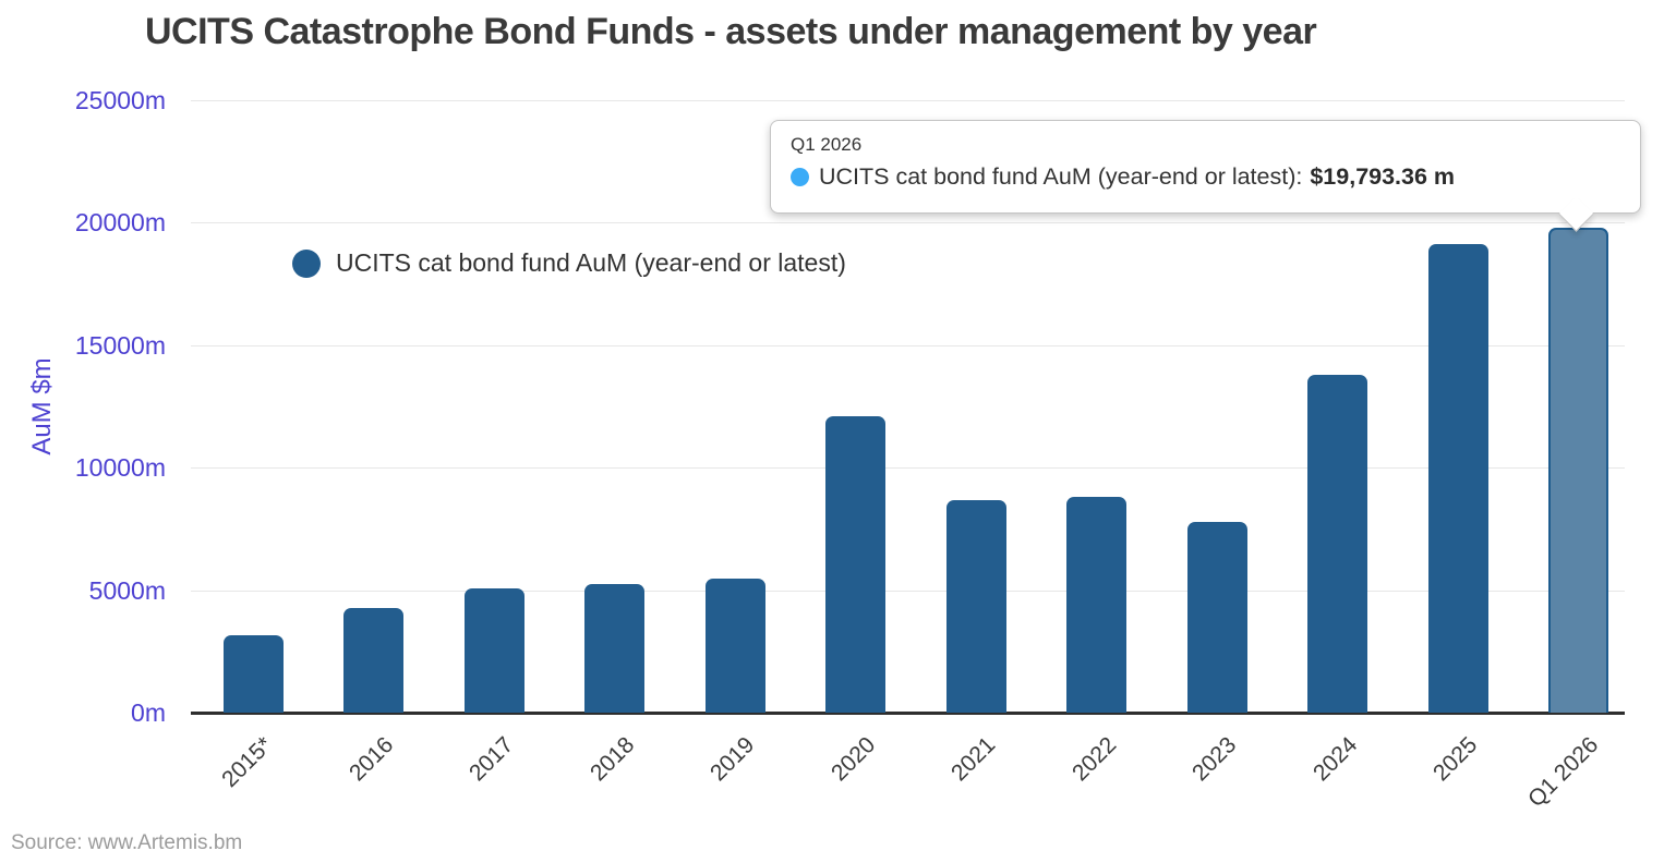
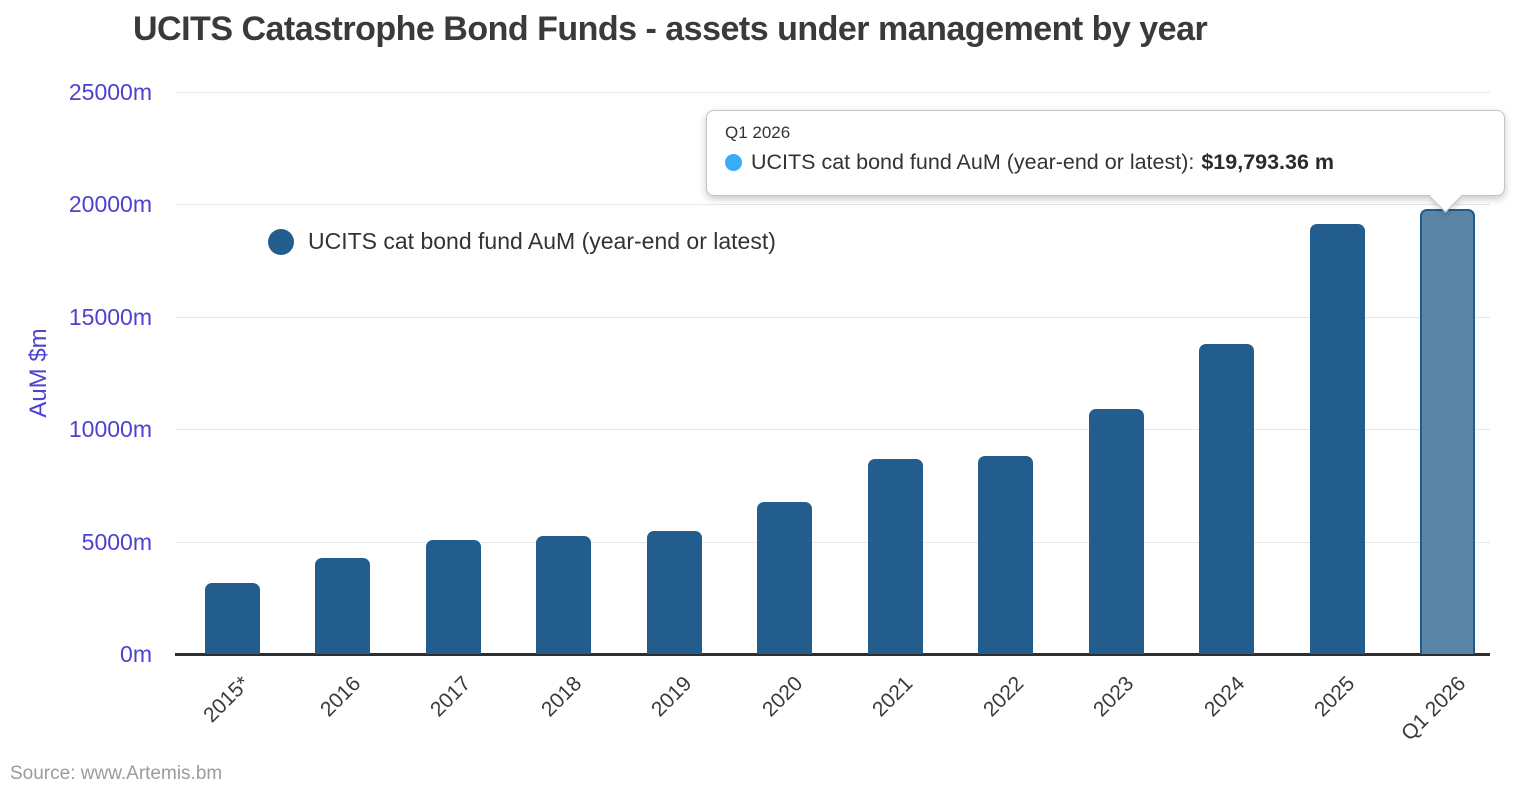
2020: 12100m -> 6800m
2023: 7800m -> 10900m
